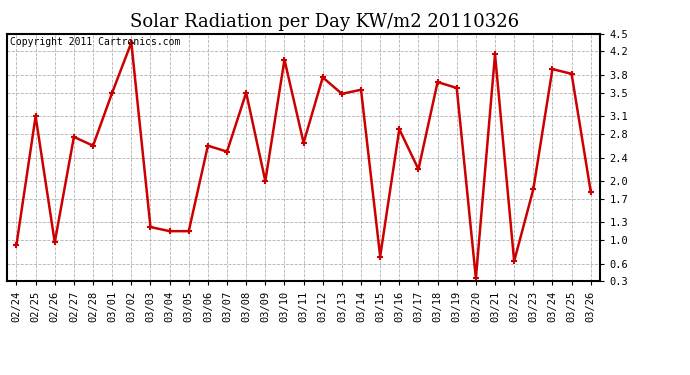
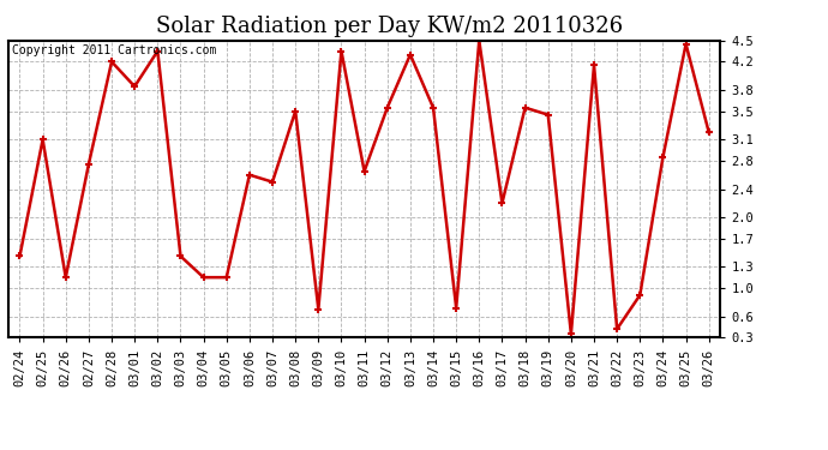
02/24: 0.92 -> 1.45
02/26: 0.96 -> 1.15
02/28: 2.60 -> 4.20
03/01: 3.50 -> 3.85
03/03: 1.22 -> 1.45
03/09: 2.00 -> 0.70
03/10: 4.06 -> 4.35
03/12: 3.76 -> 3.55
03/13: 3.48 -> 4.30
03/16: 2.88 -> 4.50
03/18: 3.68 -> 3.55
03/19: 3.58 -> 3.45
03/22: 0.64 -> 0.42
03/23: 1.86 -> 0.90
03/24: 3.90 -> 2.85
03/25: 3.82 -> 4.45
03/26: 1.82 -> 3.20
